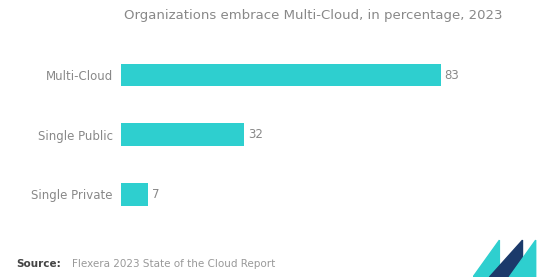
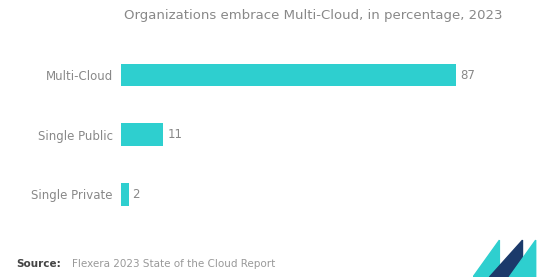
Multi-Cloud: 83 -> 87
Single Public: 32 -> 11
Single Private: 7 -> 2
